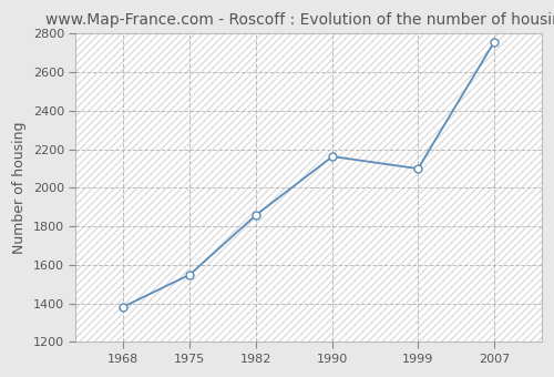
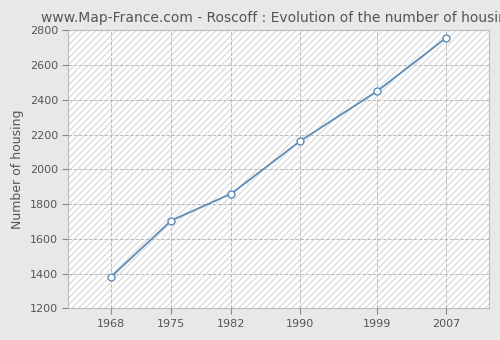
1975: 1550 -> 1710
1999: 2100 -> 2450
